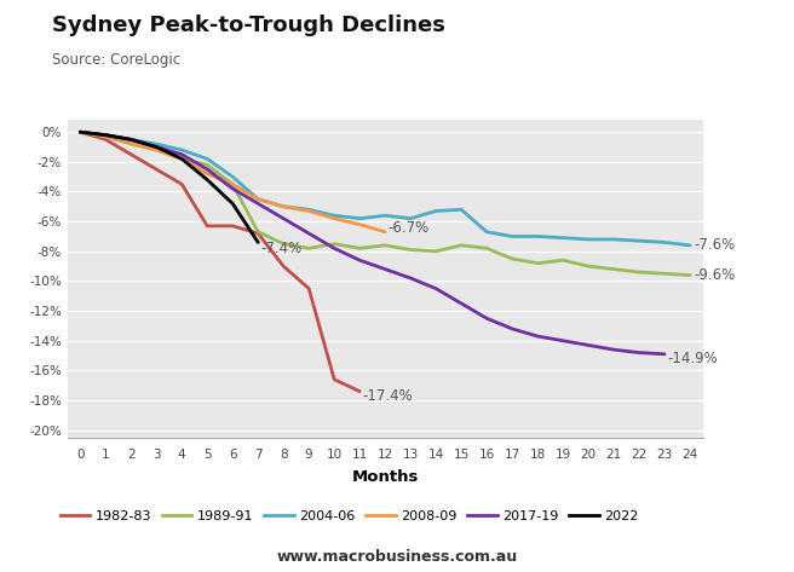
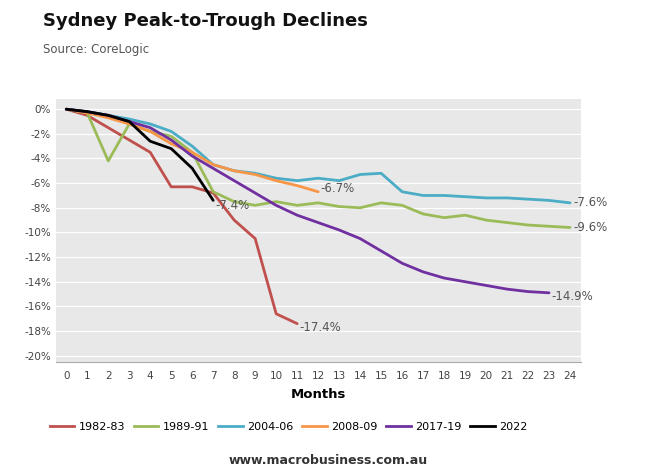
1989-91/2: -0.8% -> -4.2%
2022/4: -1.8% -> -2.6%
